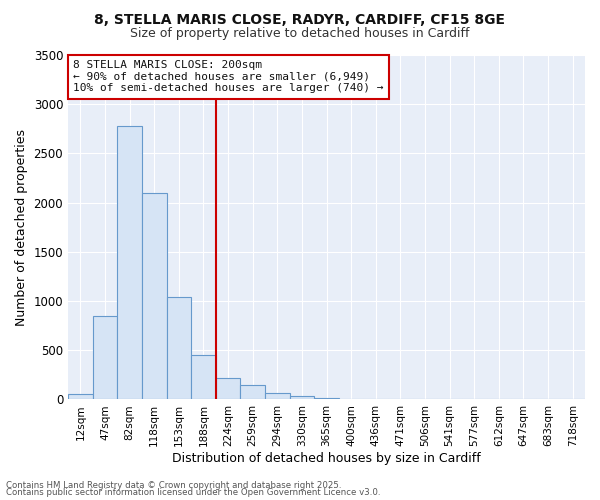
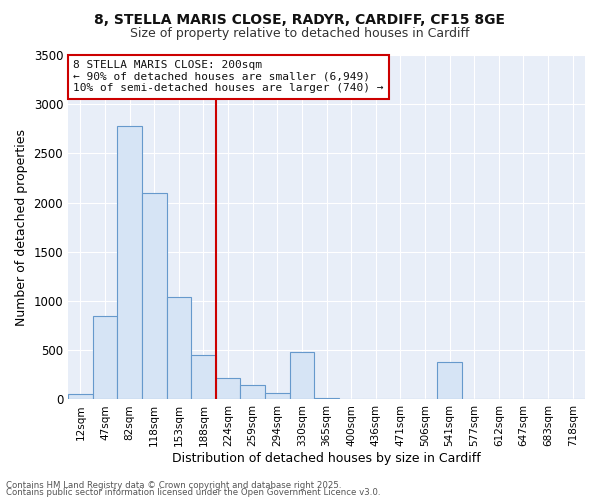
330sqm: 40 -> 480
541sqm: 0 -> 380
